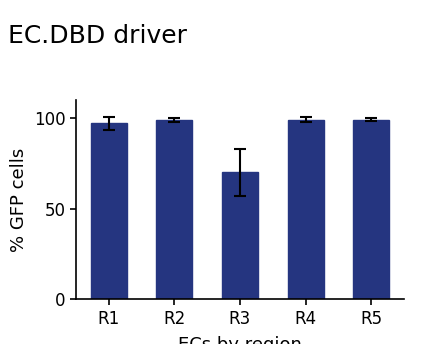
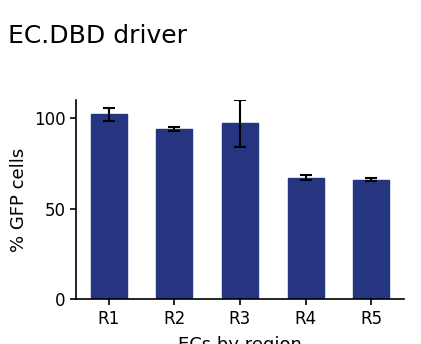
R1: 97 -> 102
R2: 99 -> 94
R3: 70 -> 97
R4: 99 -> 67
R5: 99 -> 66
